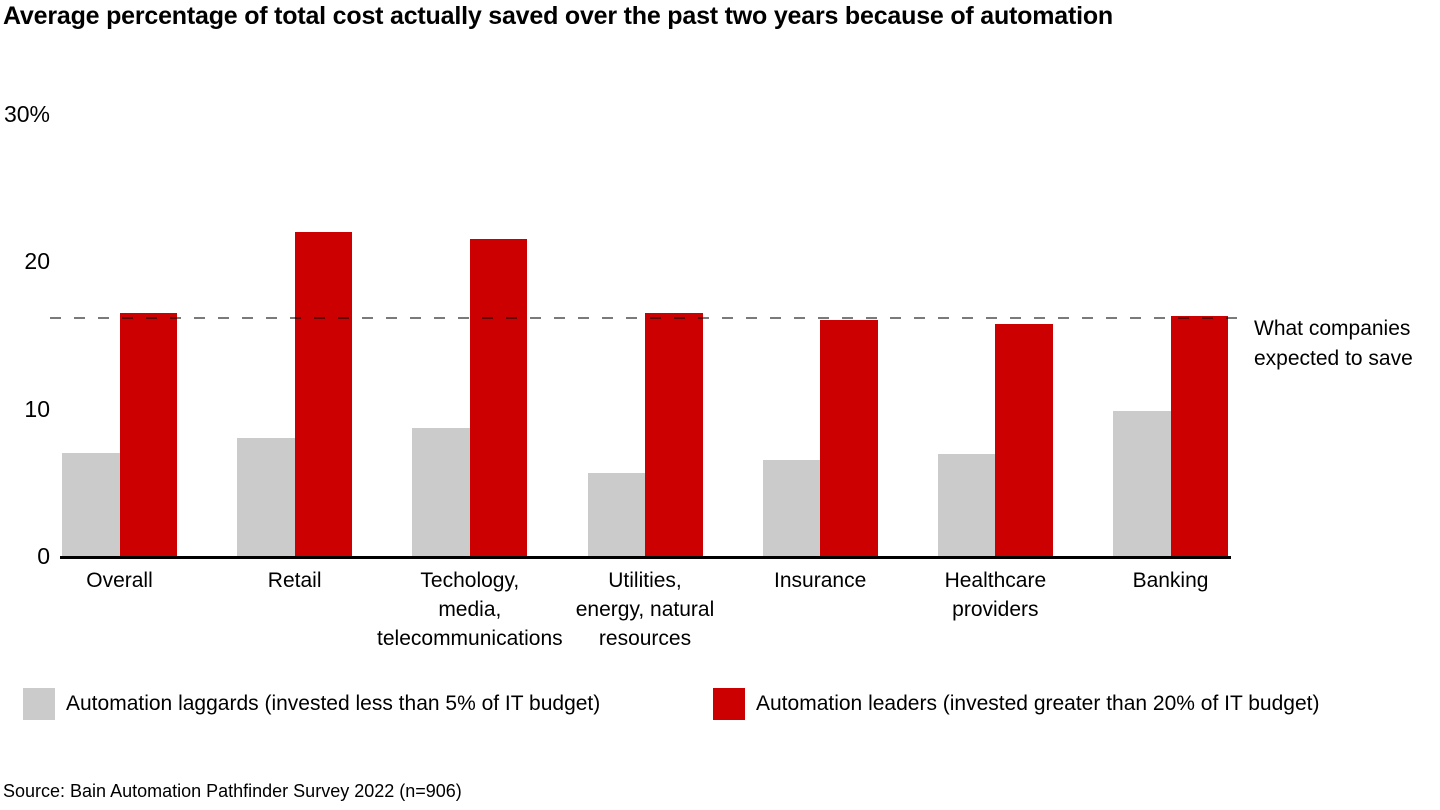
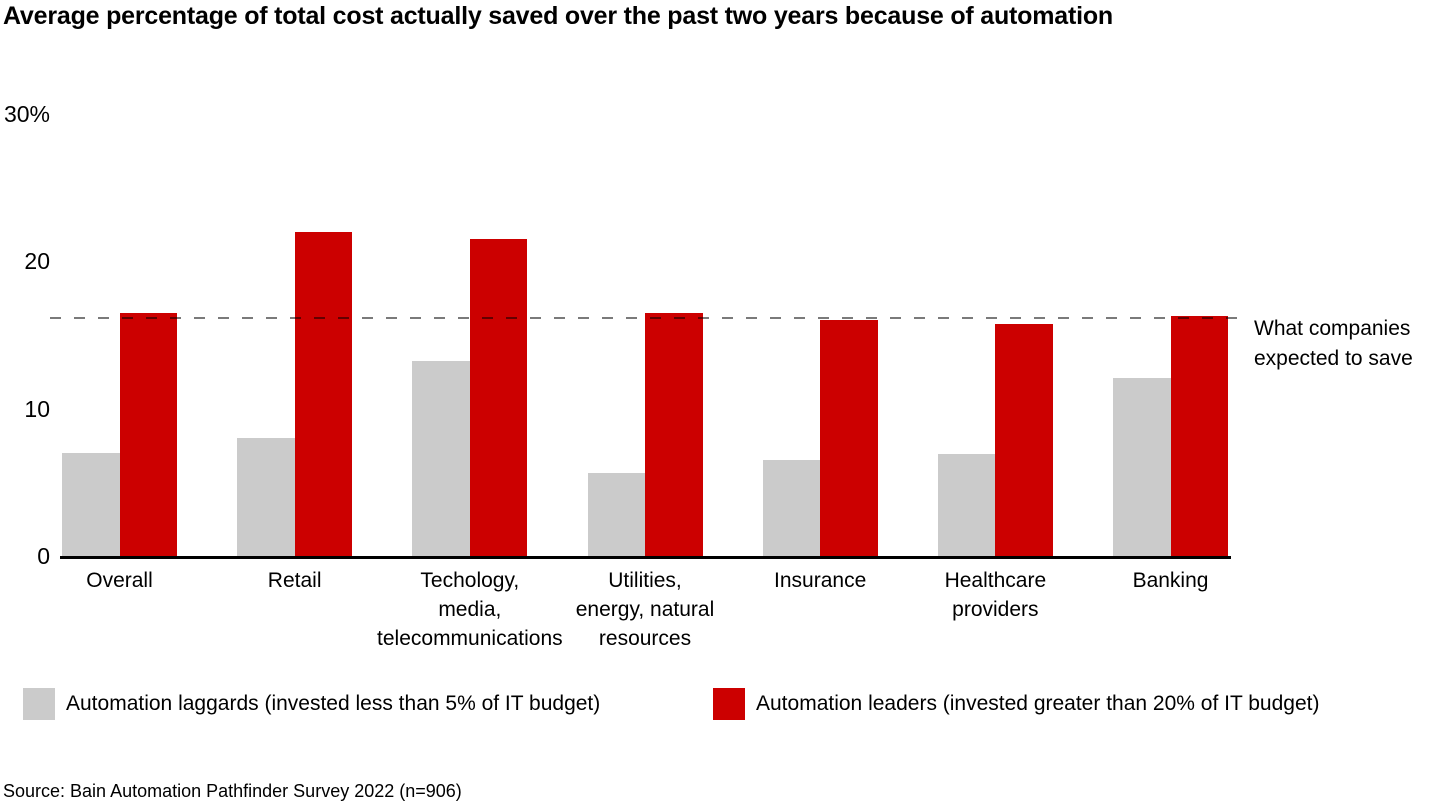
Automation laggards (invested less than 5% of IT budget)/Techology, media, telecommunications: 8.7% -> 13.2%
Automation laggards (invested less than 5% of IT budget)/Banking: 9.8% -> 12.1%
